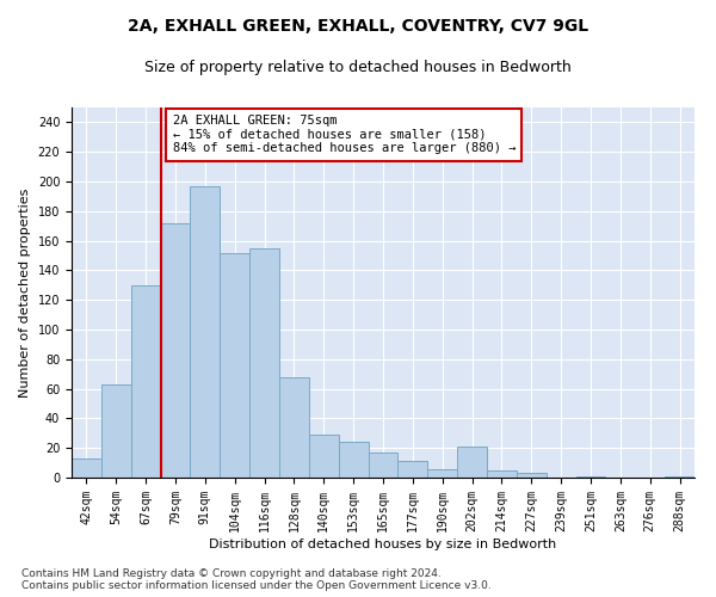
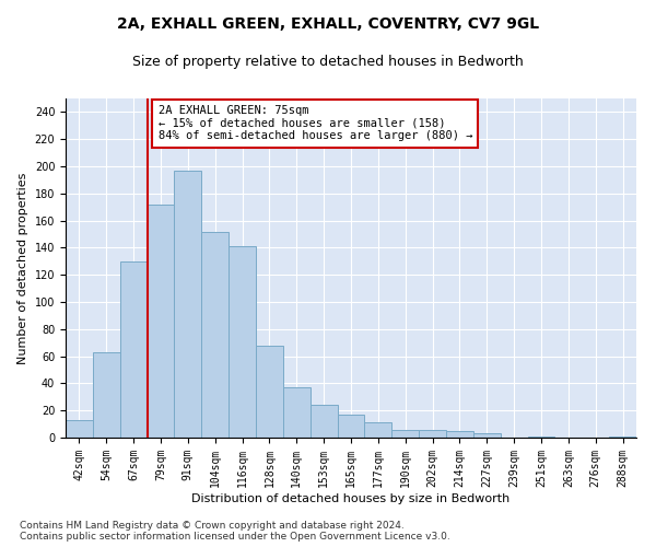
116sqm: 155 -> 141
140sqm: 29 -> 37
202sqm: 21 -> 6
